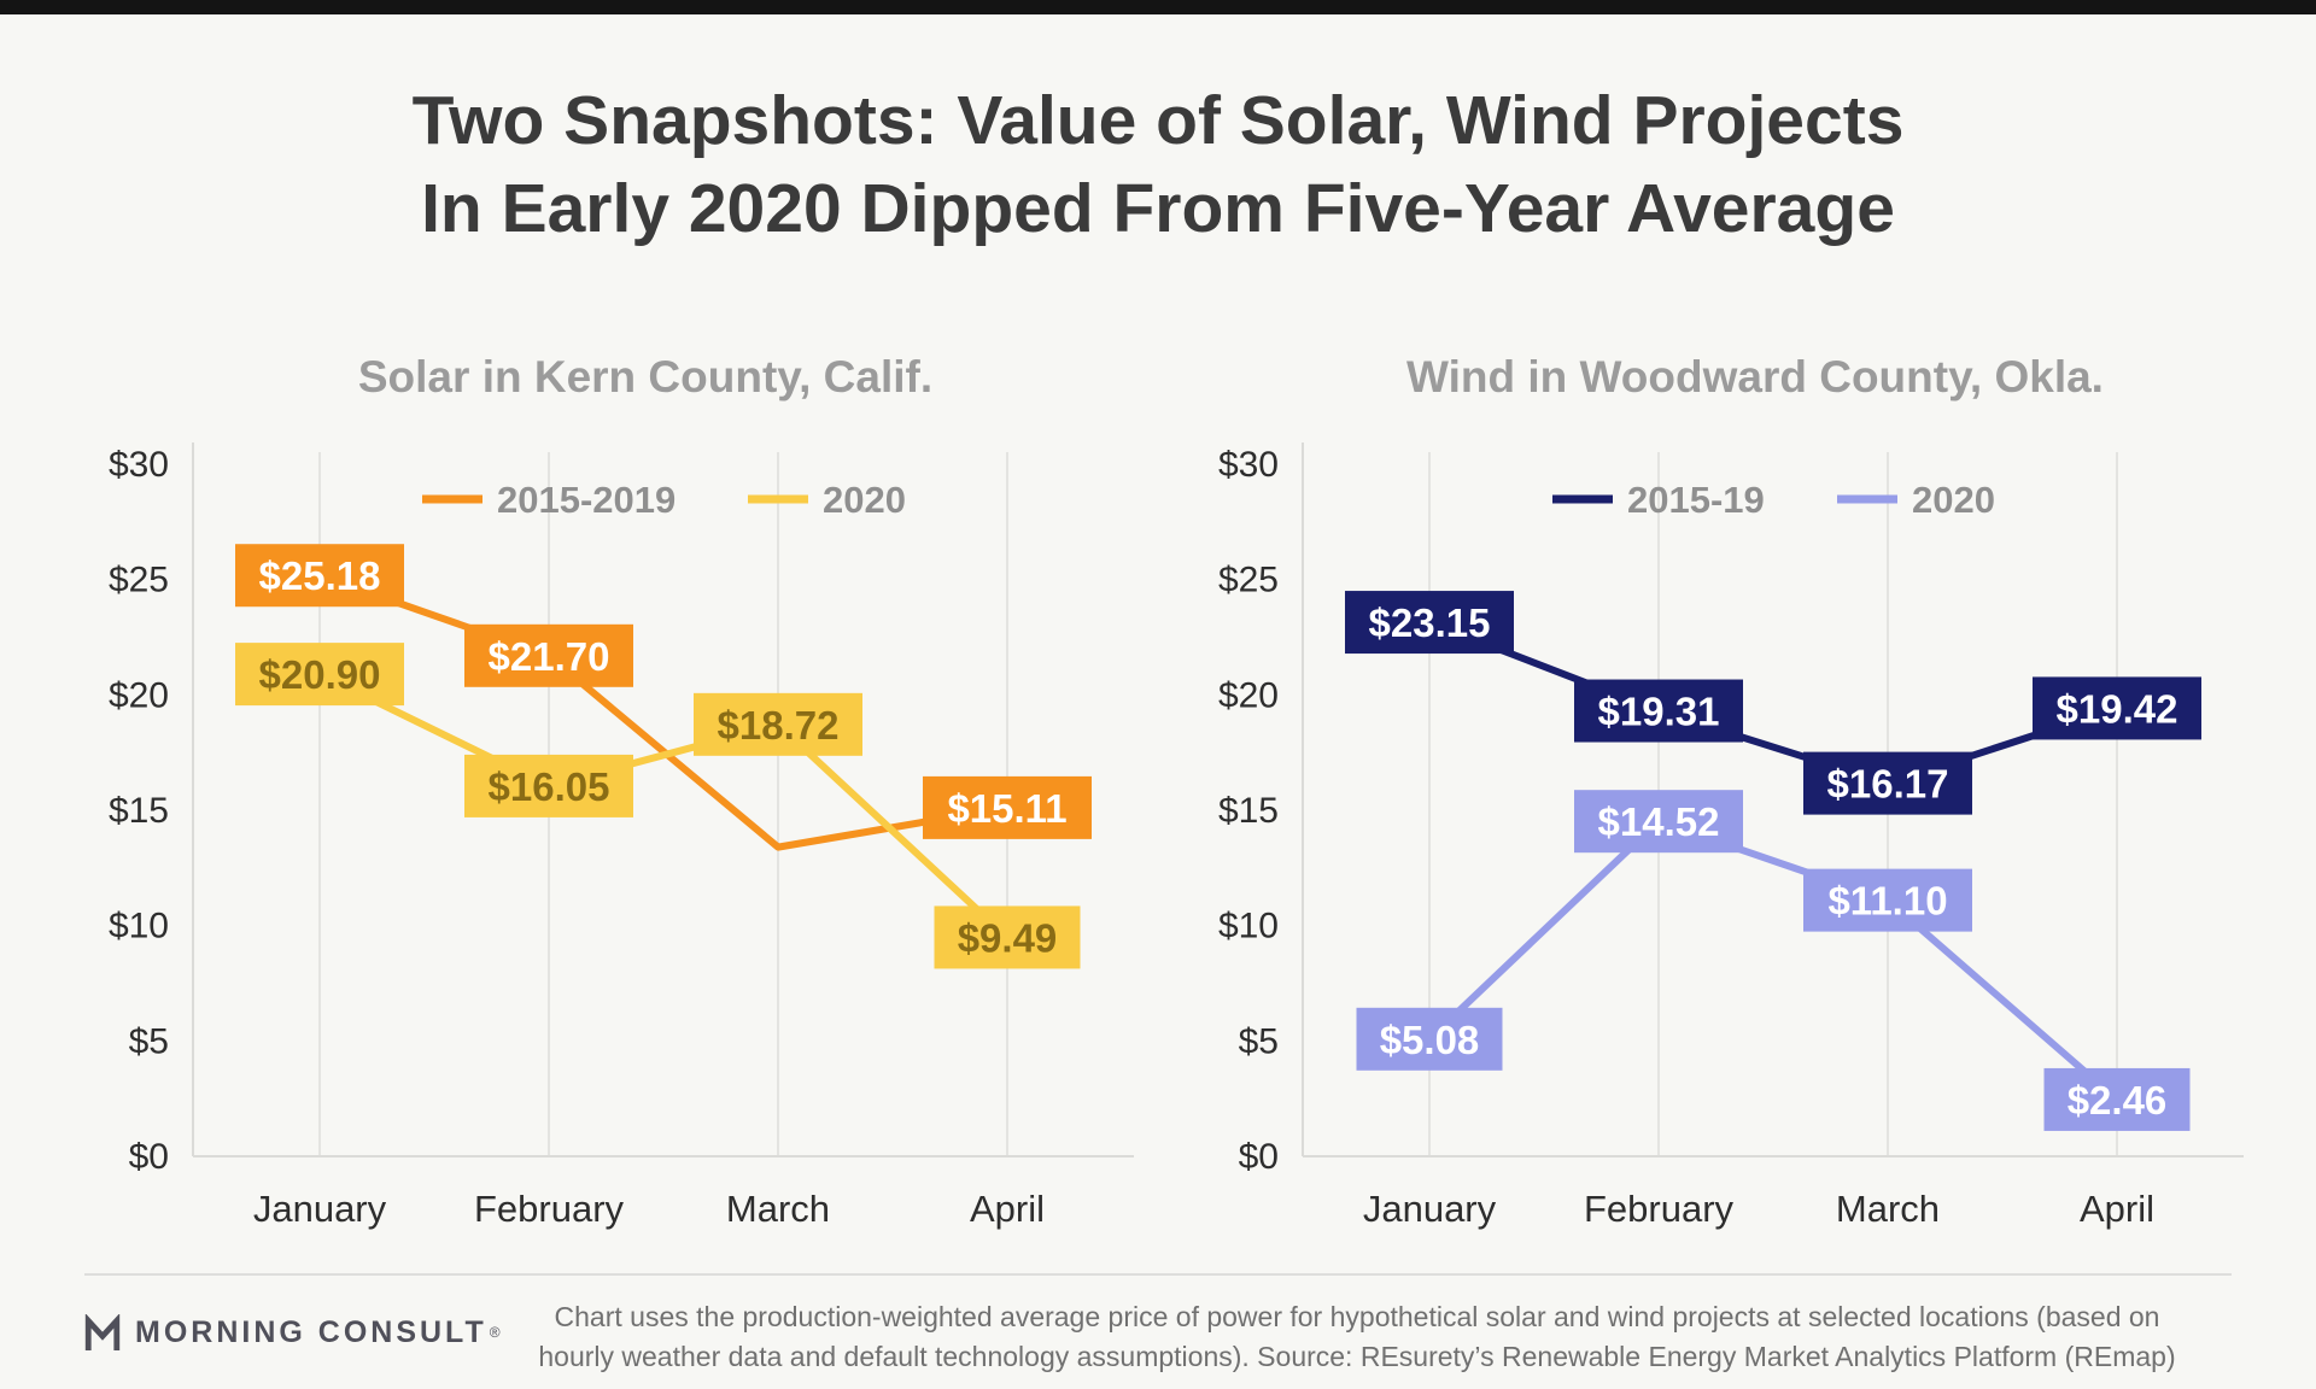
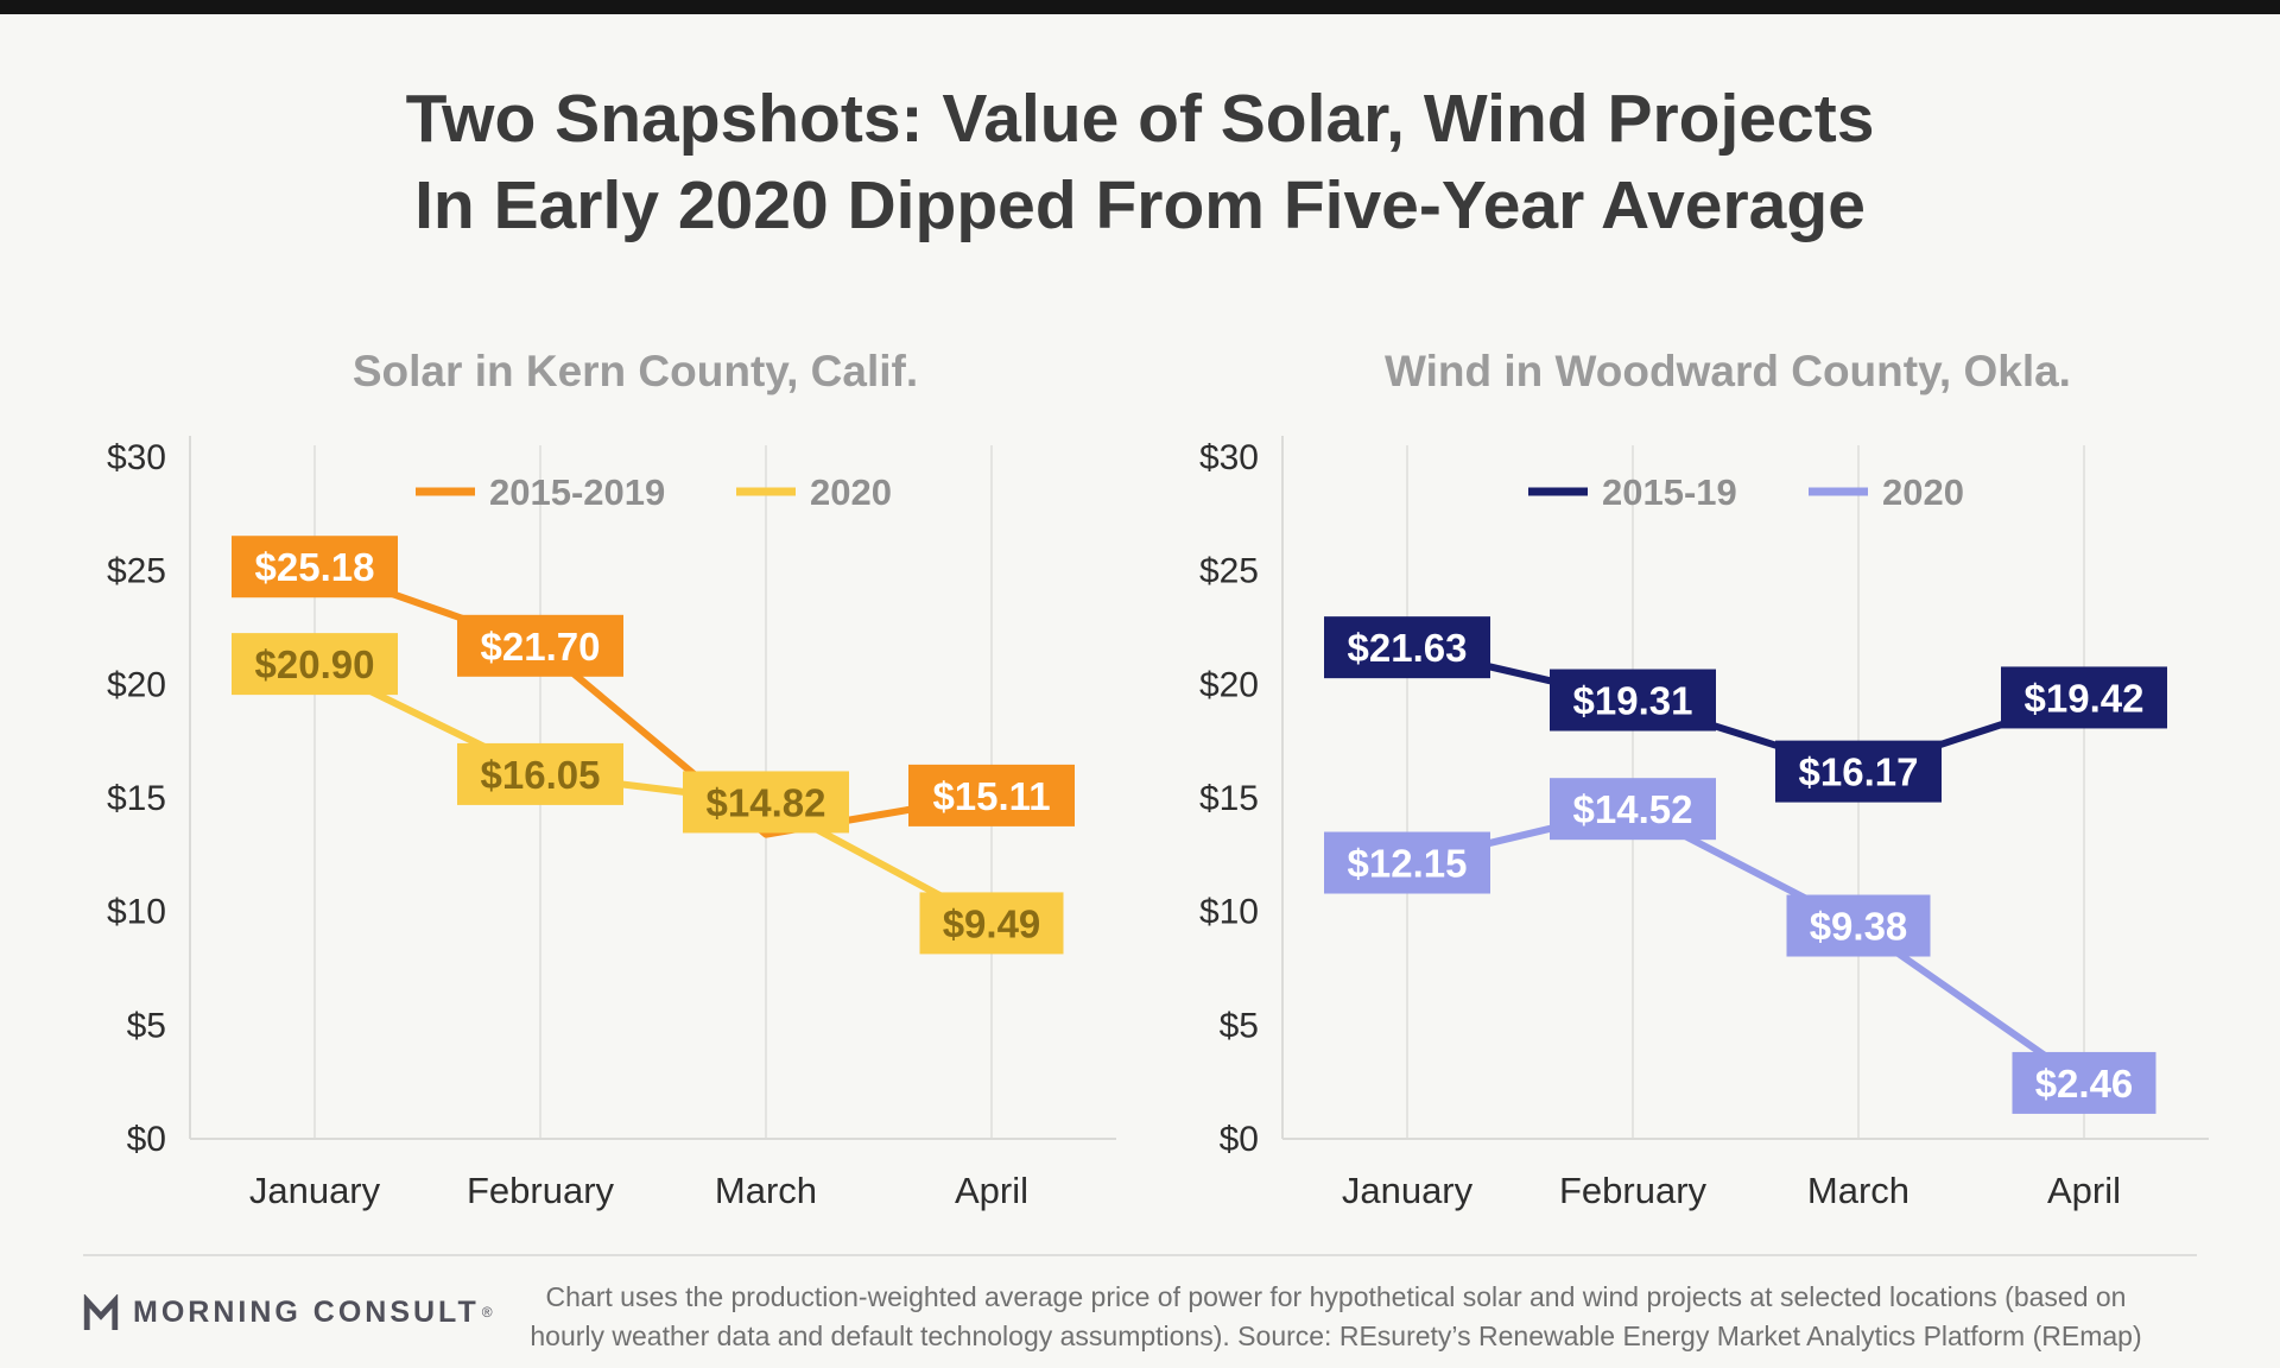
Solar in Kern County, Calif./2020/March: $18.72 -> $14.82
Wind in Woodward County, Okla./2015-19/January: $23.15 -> $21.63
Wind in Woodward County, Okla./2020/January: $5.08 -> $12.15
Wind in Woodward County, Okla./2020/March: $11.10 -> $9.38
